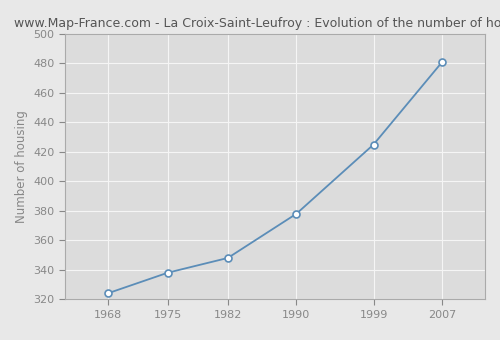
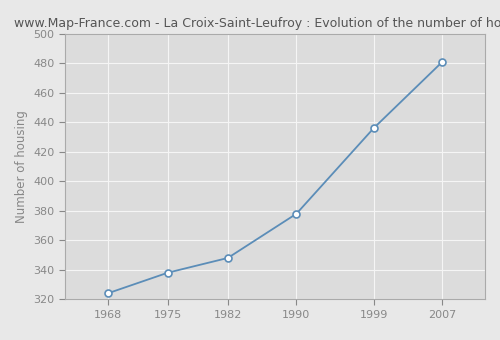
1999: 425 -> 436
